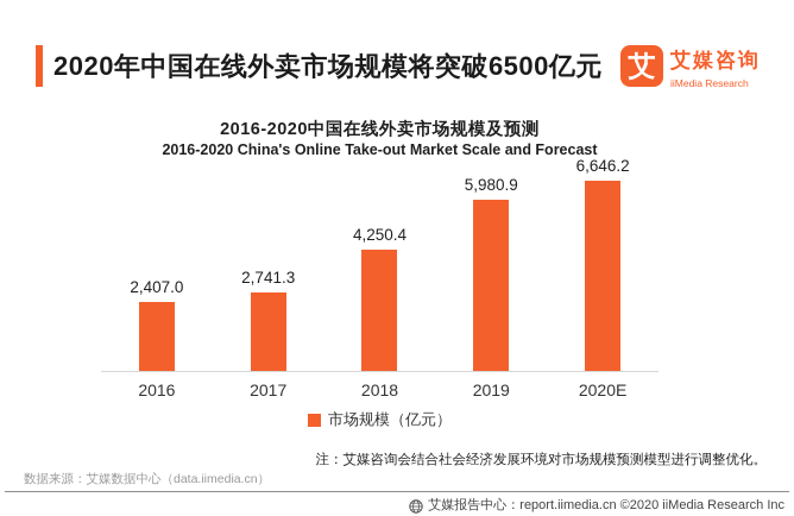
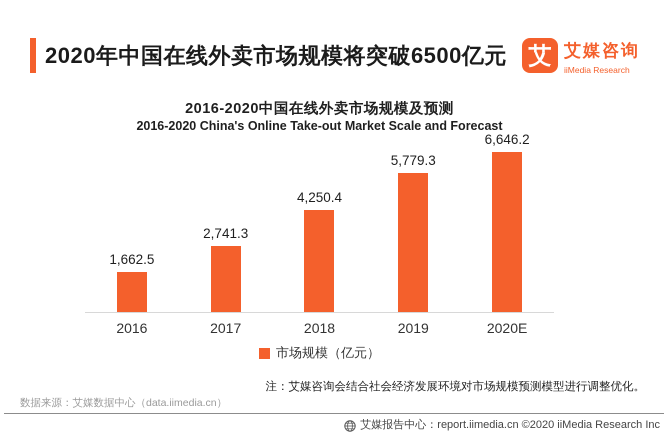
2016: 2,407.0 -> 1,662.5
2019: 5,980.9 -> 5,779.3
